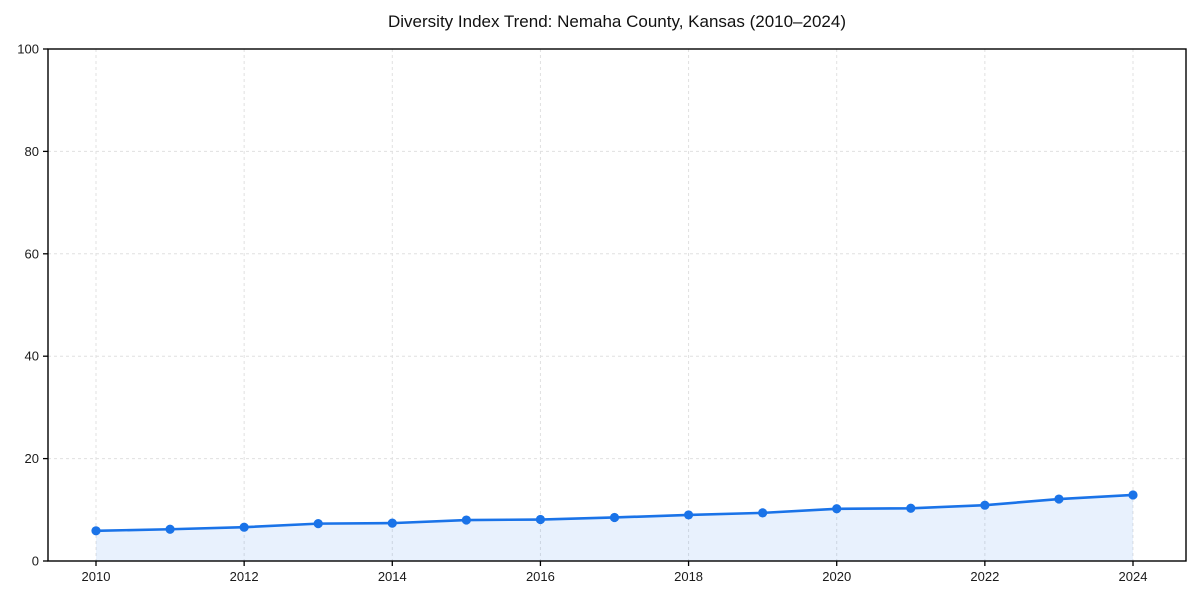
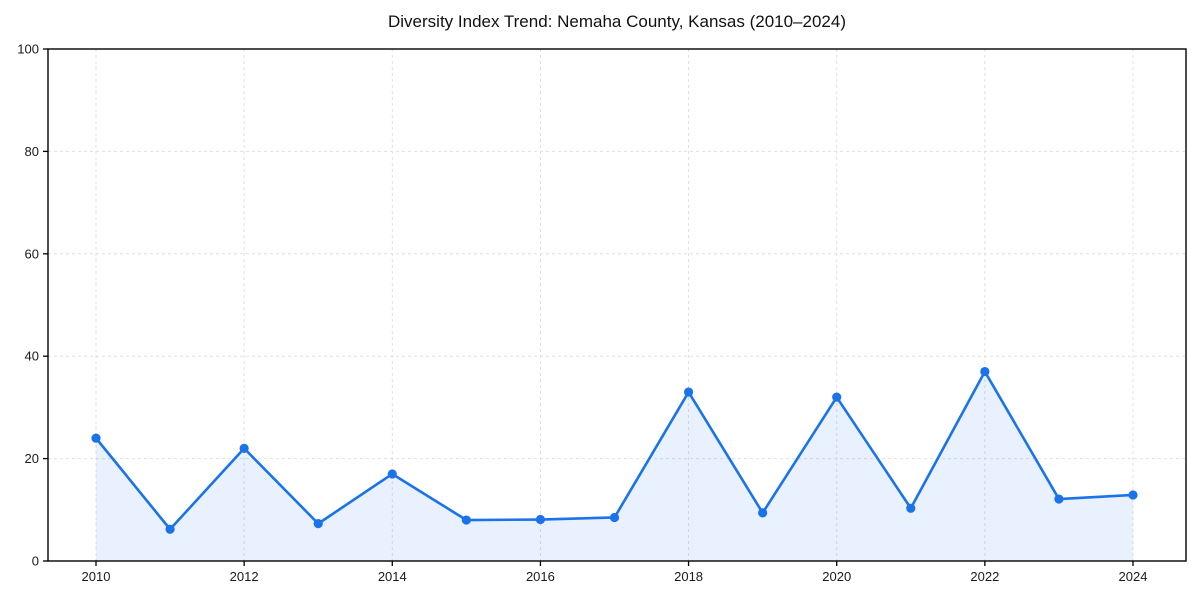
2010: 6 -> 24
2012: 7 -> 22
2014: 7 -> 17
2018: 9 -> 33
2020: 10 -> 32
2022: 11 -> 37
